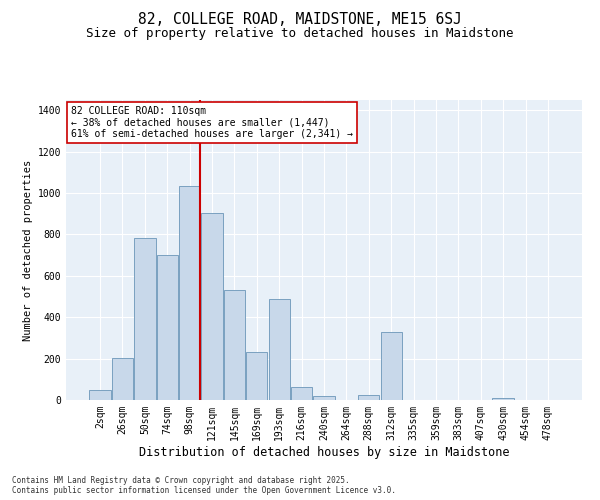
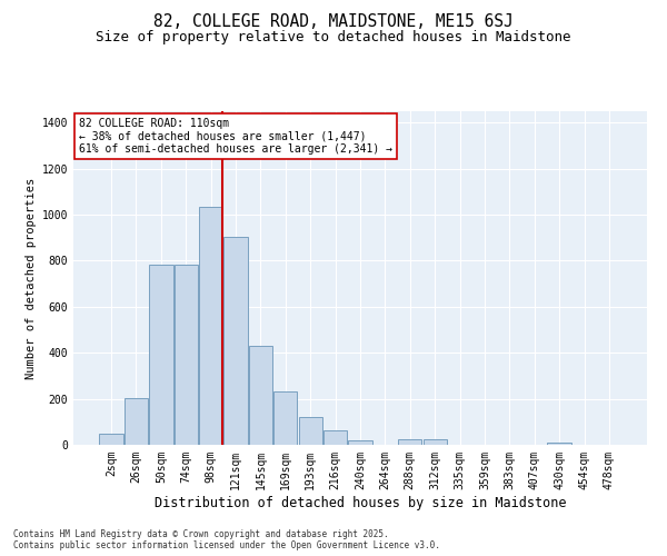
74sqm: 700 -> 785
145sqm: 530 -> 430
193sqm: 490 -> 120
312sqm: 330 -> 25
